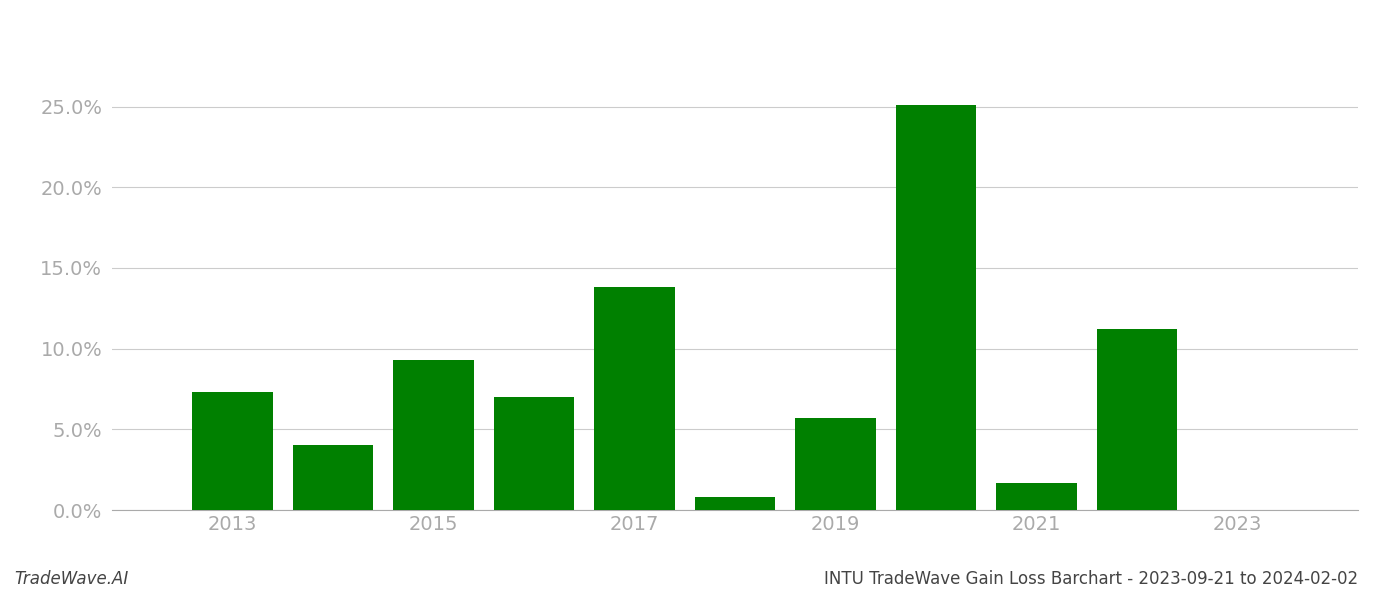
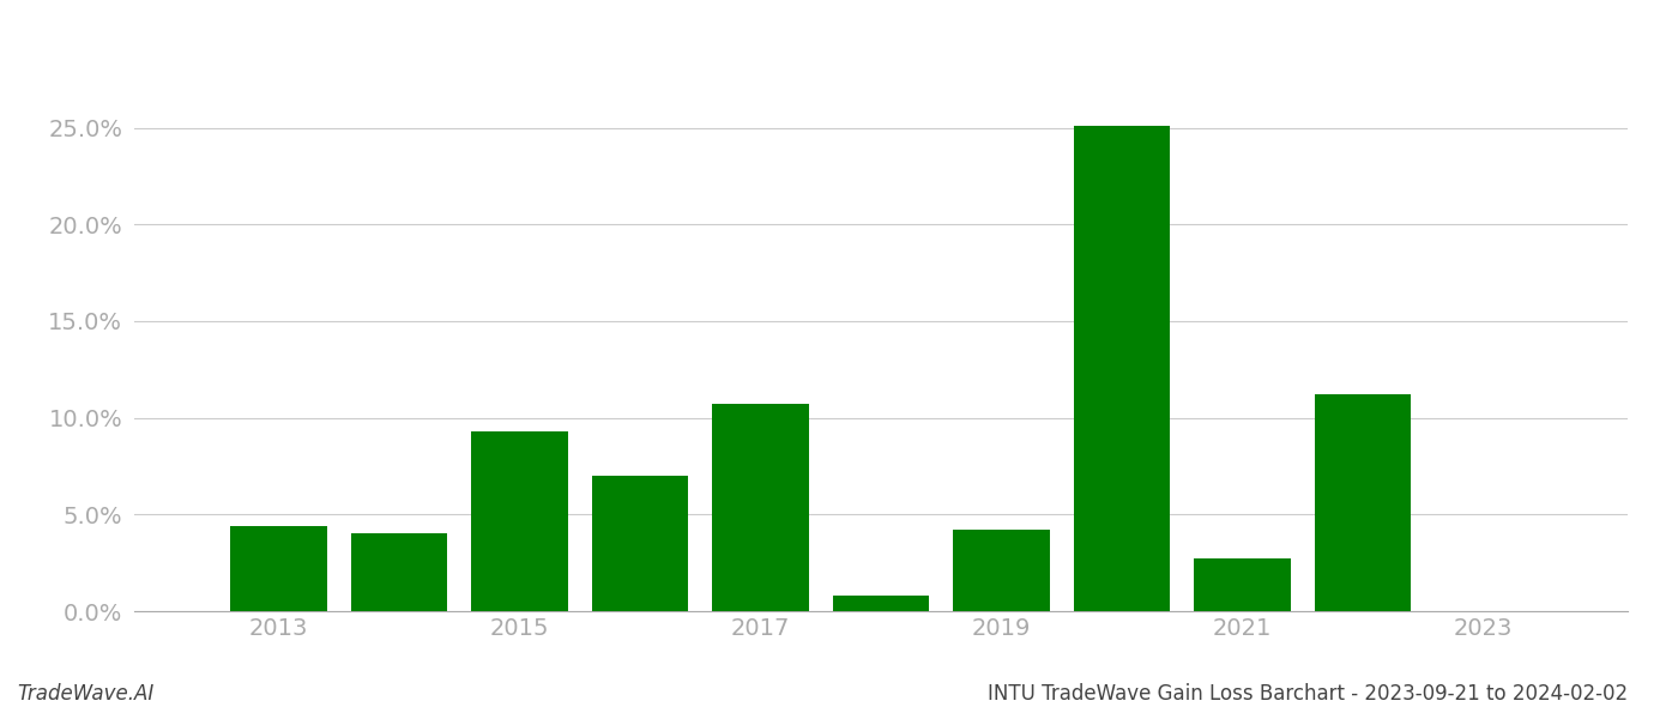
2013: 7.3% -> 4.4%
2017: 13.8% -> 10.7%
2019: 5.7% -> 4.2%
2021: 1.7% -> 2.7%
